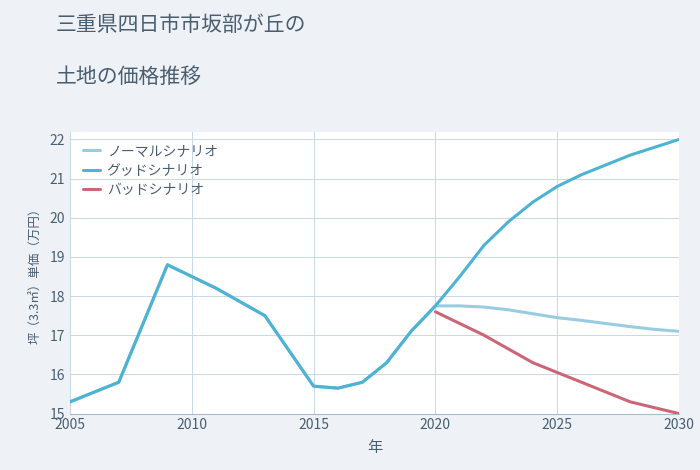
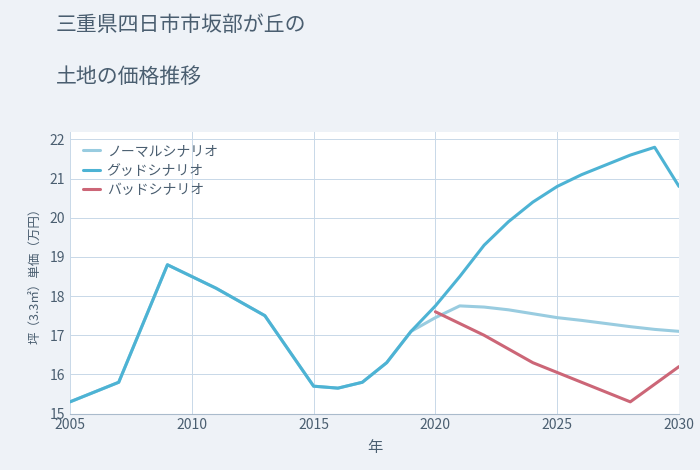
ノーマルシナリオ/2020: 17.75 -> 17.45
グッドシナリオ/2030: 22.00 -> 20.80
バッドシナリオ/2030: 15.0 -> 16.2
